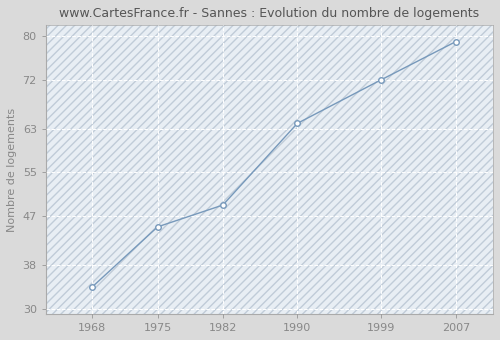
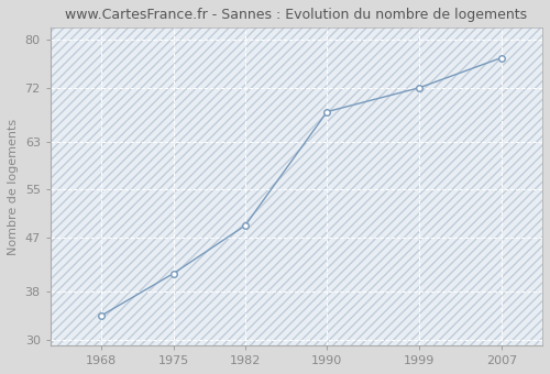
1975: 45 -> 41
1990: 64 -> 68
2007: 79 -> 77
